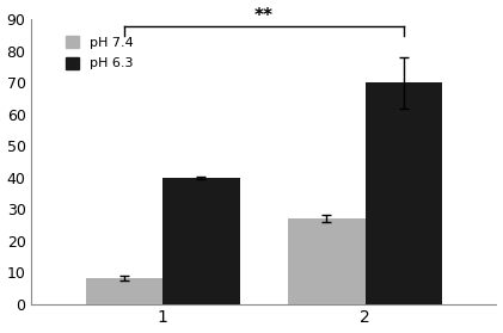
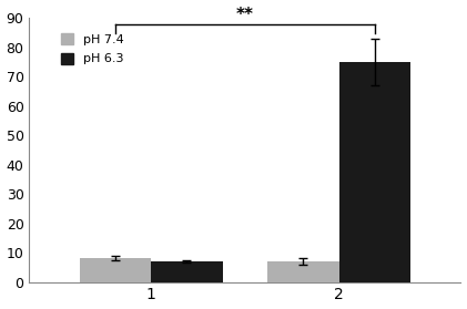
pH 6.3/1: 40 -> 7
pH 7.4/2: 27.0 -> 7.0
pH 6.3/2: 70 -> 75
